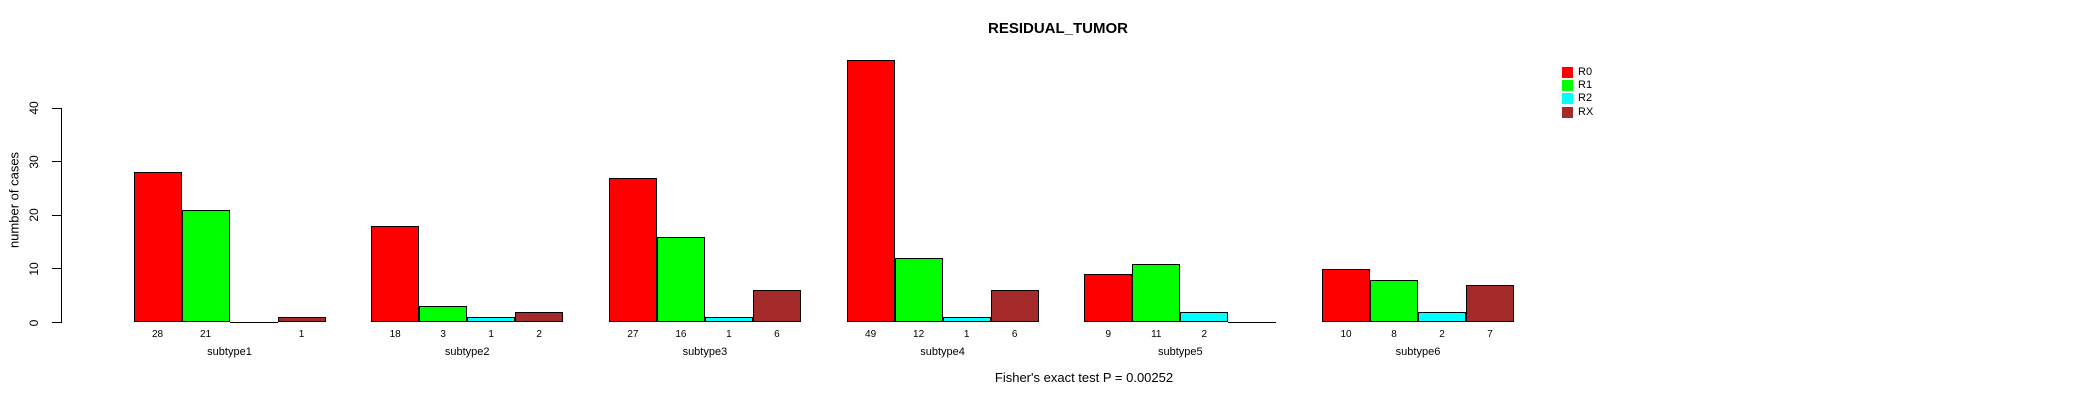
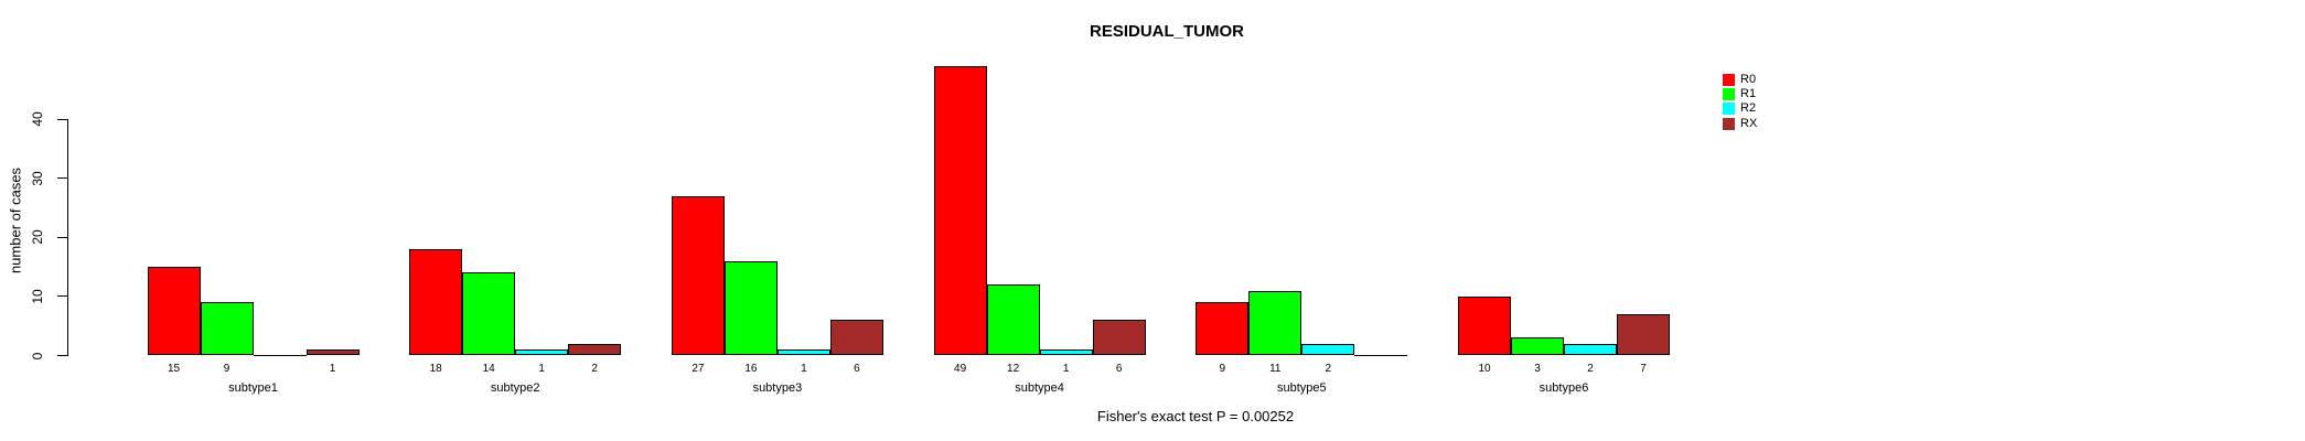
R0/subtype1: 28 -> 15
R1/subtype1: 21 -> 9
R1/subtype2: 3 -> 14
R1/subtype6: 8 -> 3
